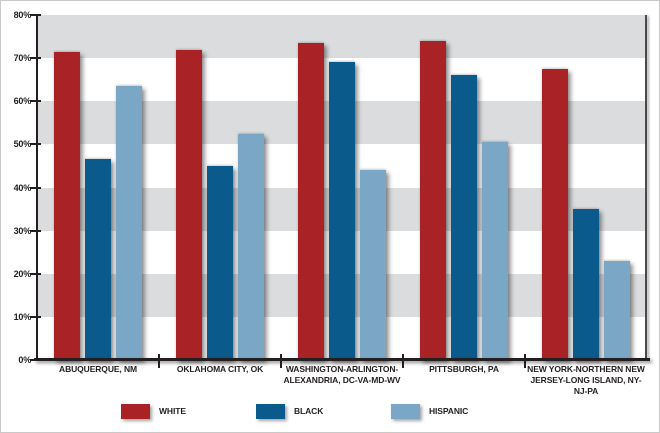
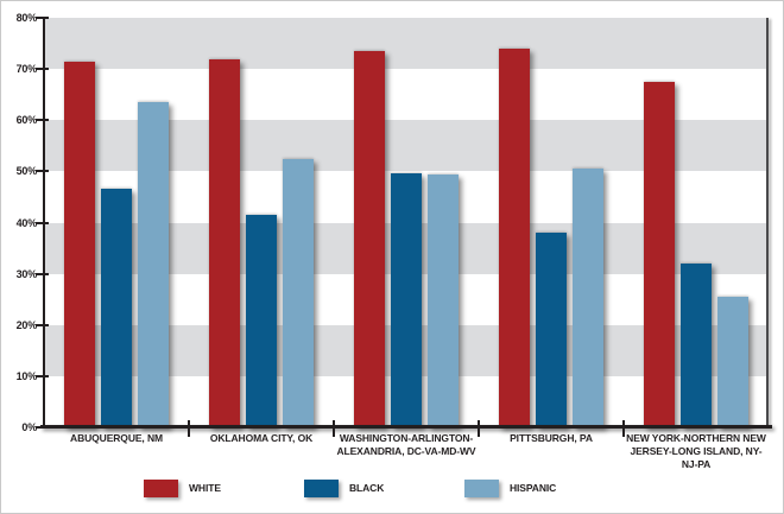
BLACK/OKLAHOMA CITY, OK: 45% -> 42%
BLACK/WASHINGTON-ARLINGTON- ALEXANDRIA, DC-VA-MD-WV: 69% -> 50%
HISPANIC/WASHINGTON-ARLINGTON- ALEXANDRIA, DC-VA-MD-WV: 44% -> 49%
BLACK/PITTSBURGH, PA: 66% -> 38%
BLACK/NEW YORK-NORTHERN NEW JERSEY-LONG ISLAND, NY-NJ-PA: 35% -> 32%
HISPANIC/NEW YORK-NORTHERN NEW JERSEY-LONG ISLAND, NY-NJ-PA: 23% -> 26%
